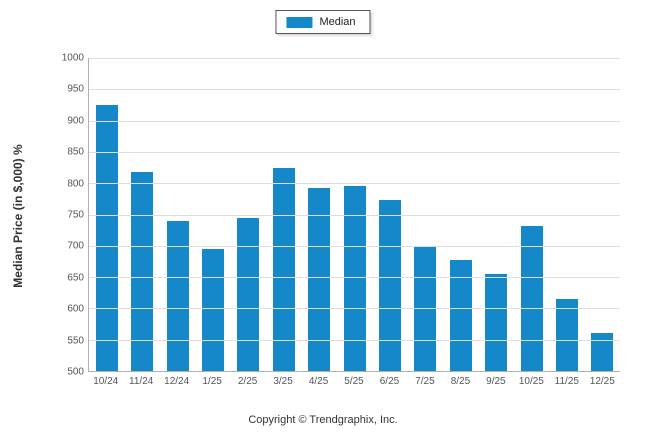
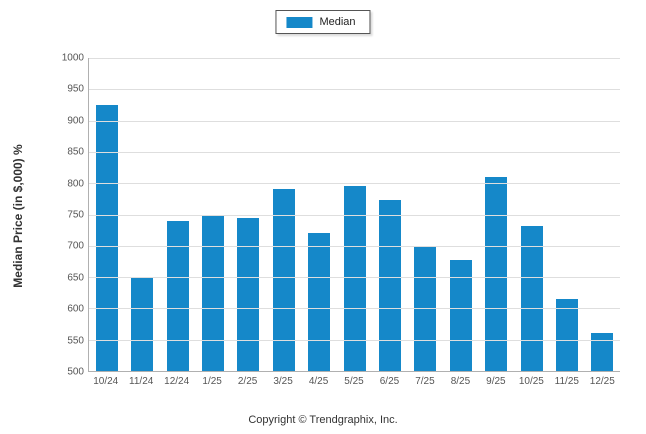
11/24: 820 -> 650
1/25: 700 -> 750
3/25: 820 -> 790
4/25: 790 -> 720
9/25: 660 -> 810
